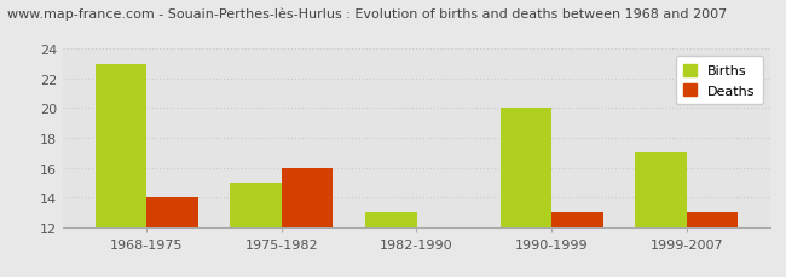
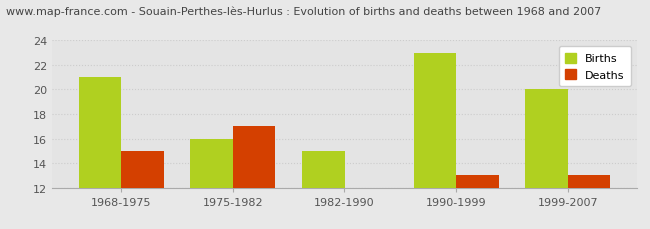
Births/1968-1975: 23 -> 21
Deaths/1968-1975: 14.0 -> 15.0
Births/1975-1982: 15 -> 16
Deaths/1975-1982: 16.0 -> 17.0
Births/1982-1990: 13 -> 15
Births/1990-1999: 20 -> 23
Births/1999-2007: 17 -> 20
